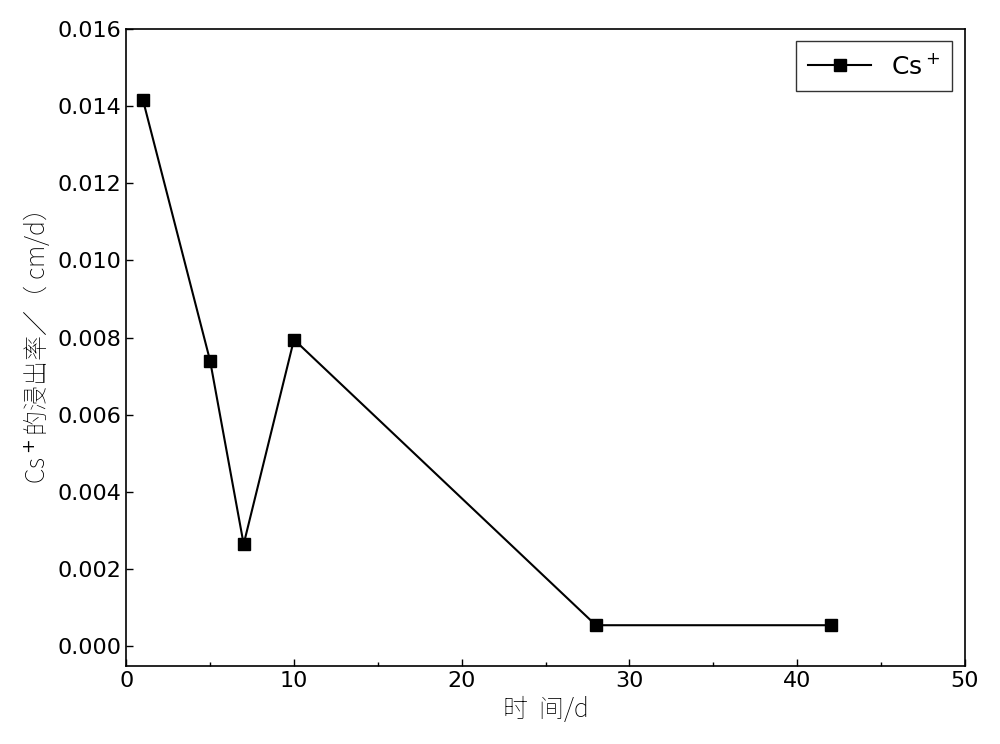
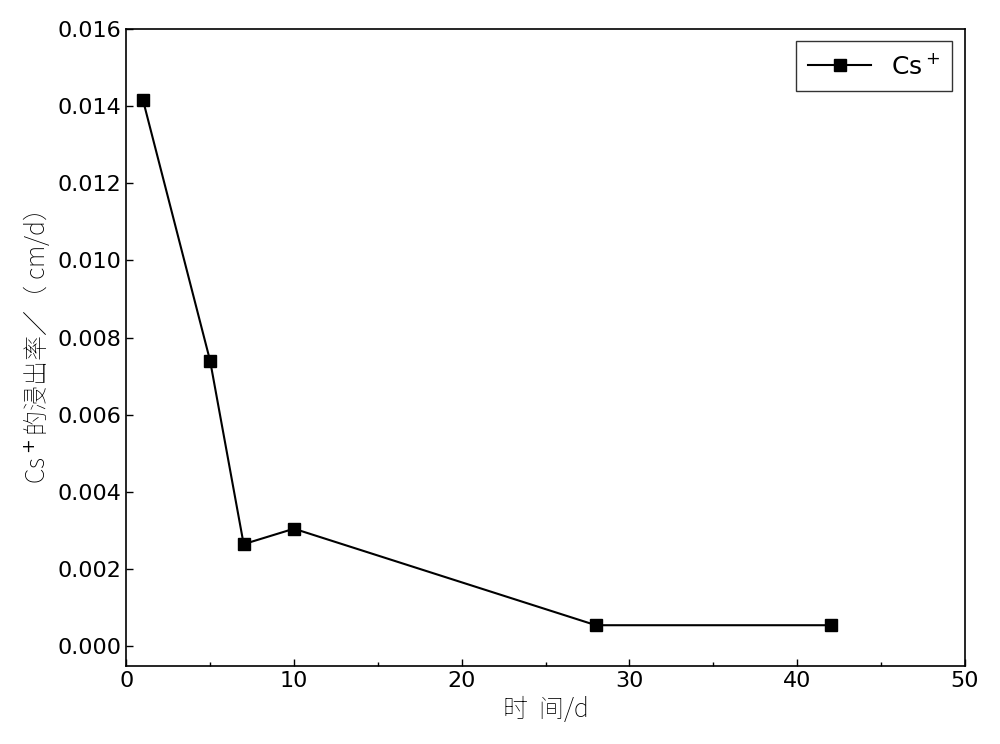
10: 0.00795 -> 0.00305
